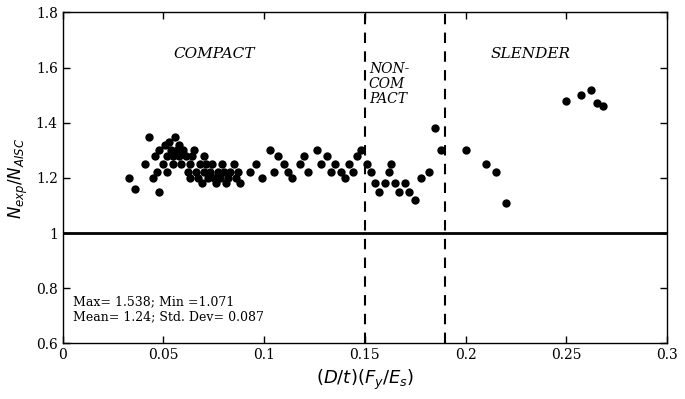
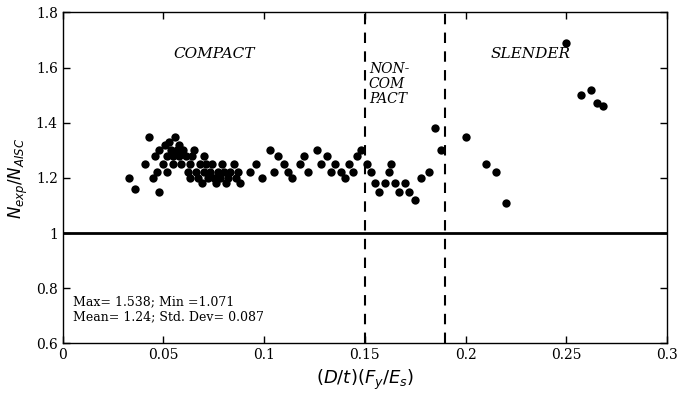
0.2: 1.30 -> 1.35
0.25: 1.48 -> 1.69
